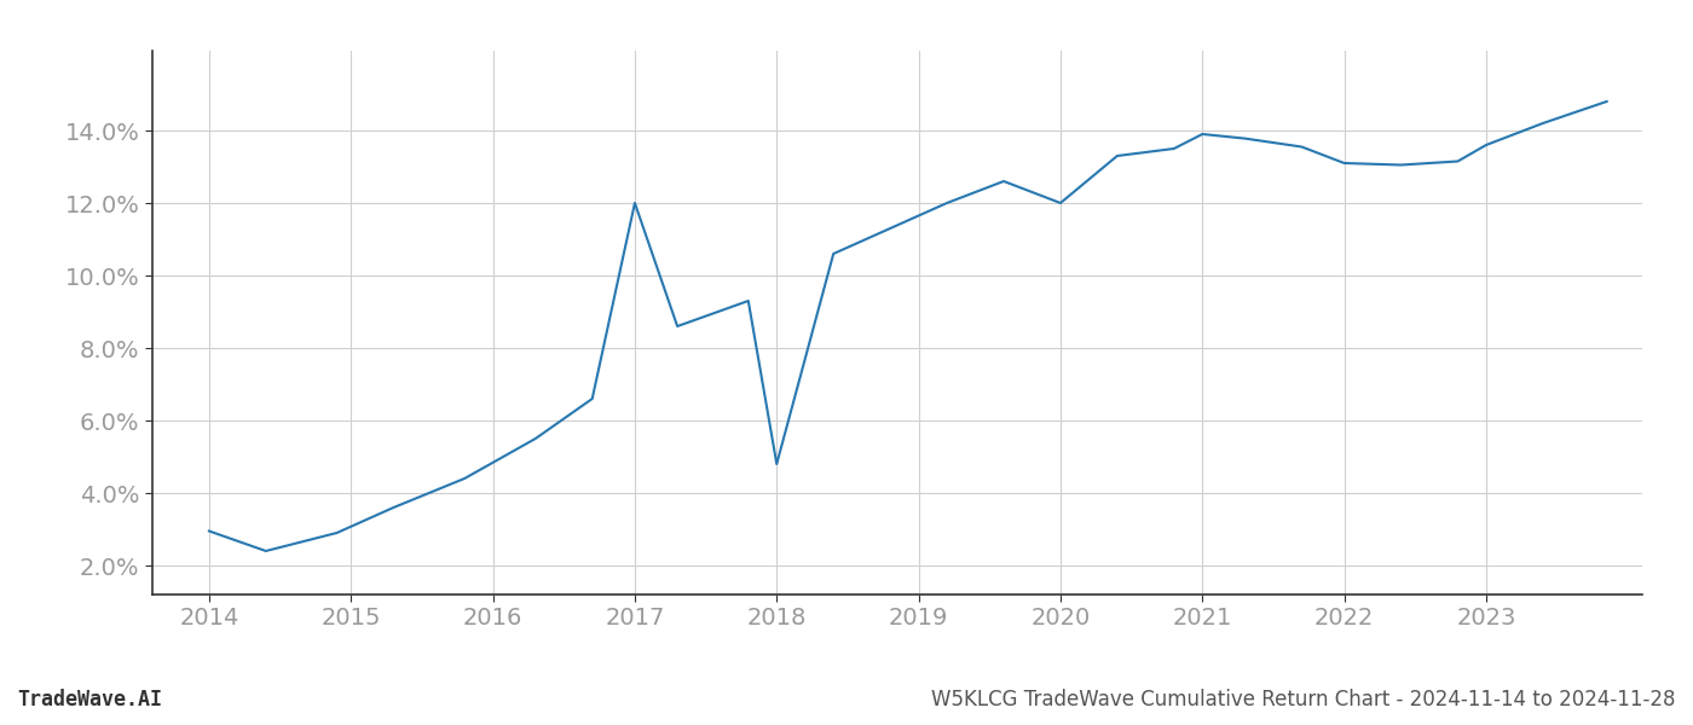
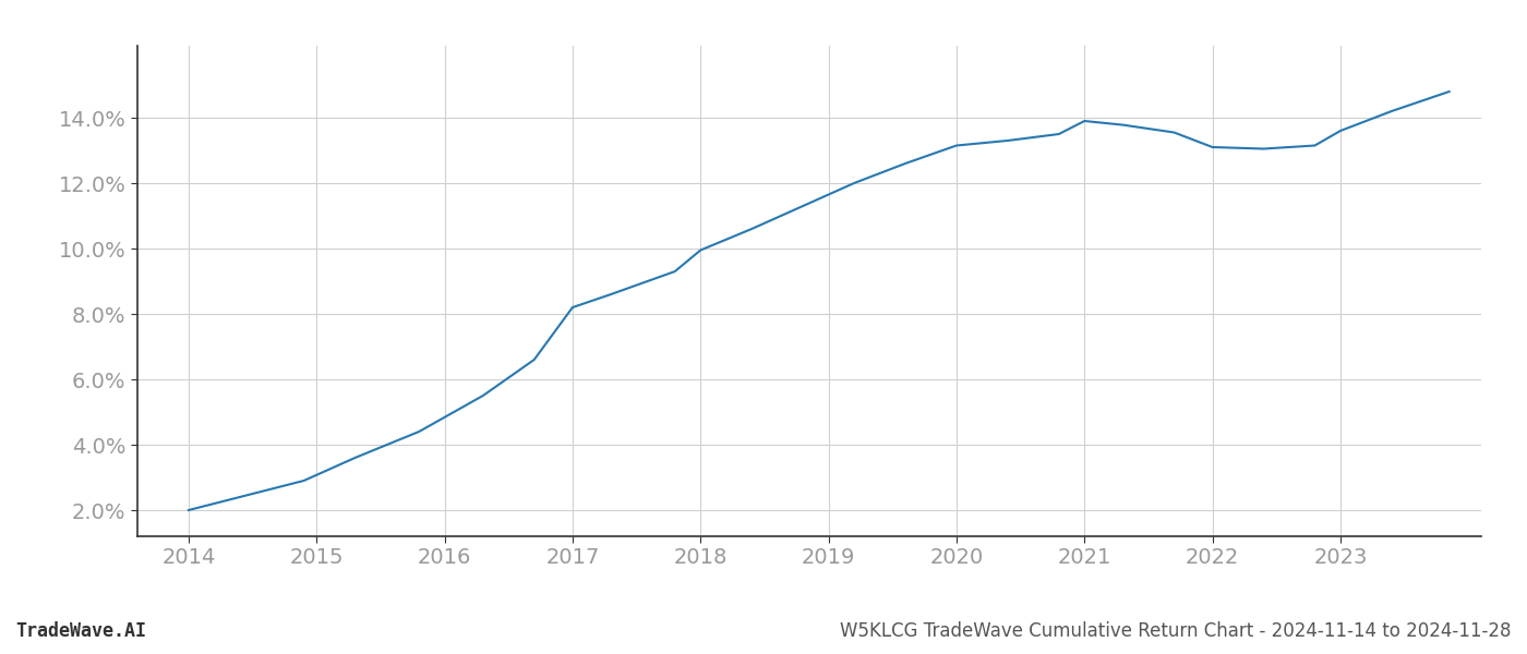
2014: 2.95% -> 2.00%
2017: 12.00% -> 8.20%
2018: 4.80% -> 9.95%
2020: 12.00% -> 13.15%
